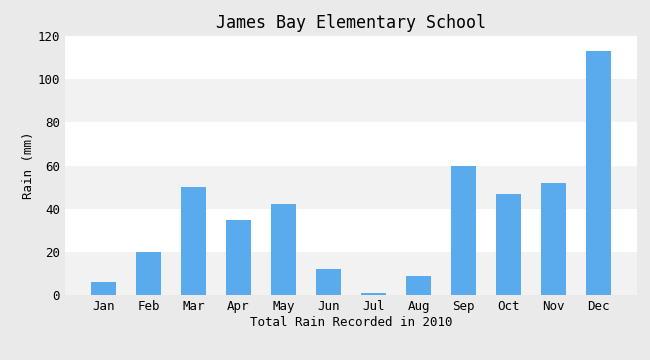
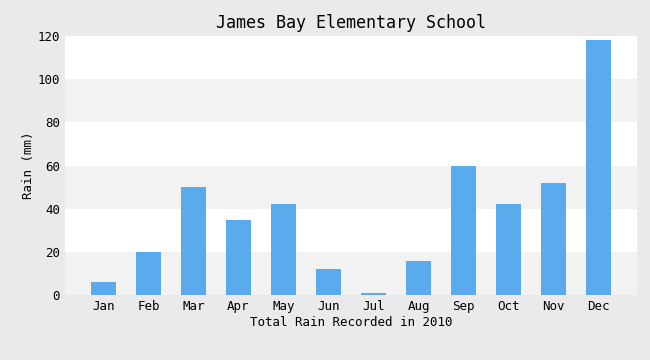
Aug: 9 -> 16
Oct: 47 -> 42
Dec: 113 -> 118
